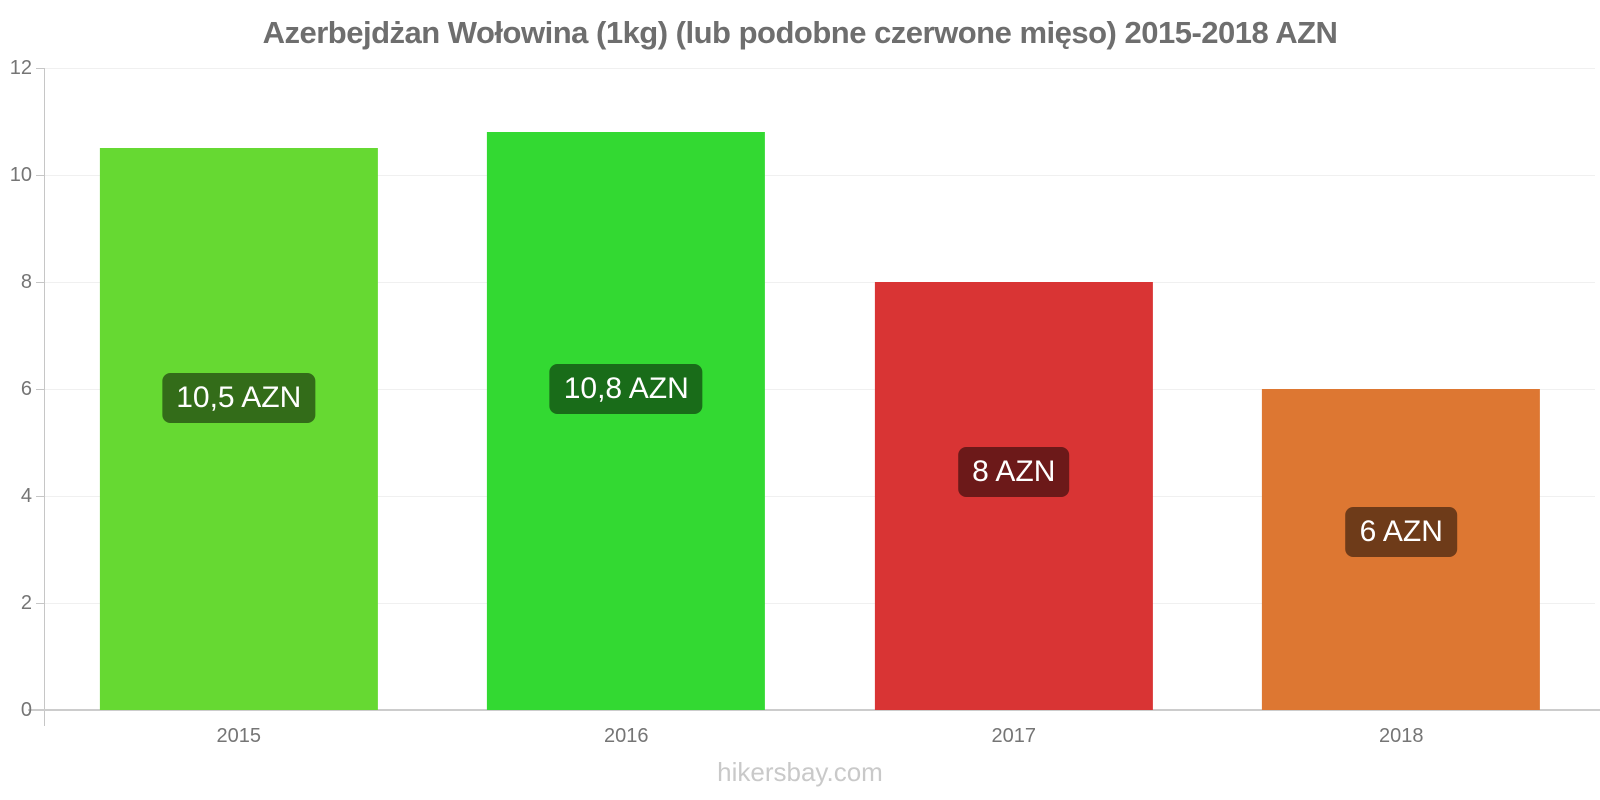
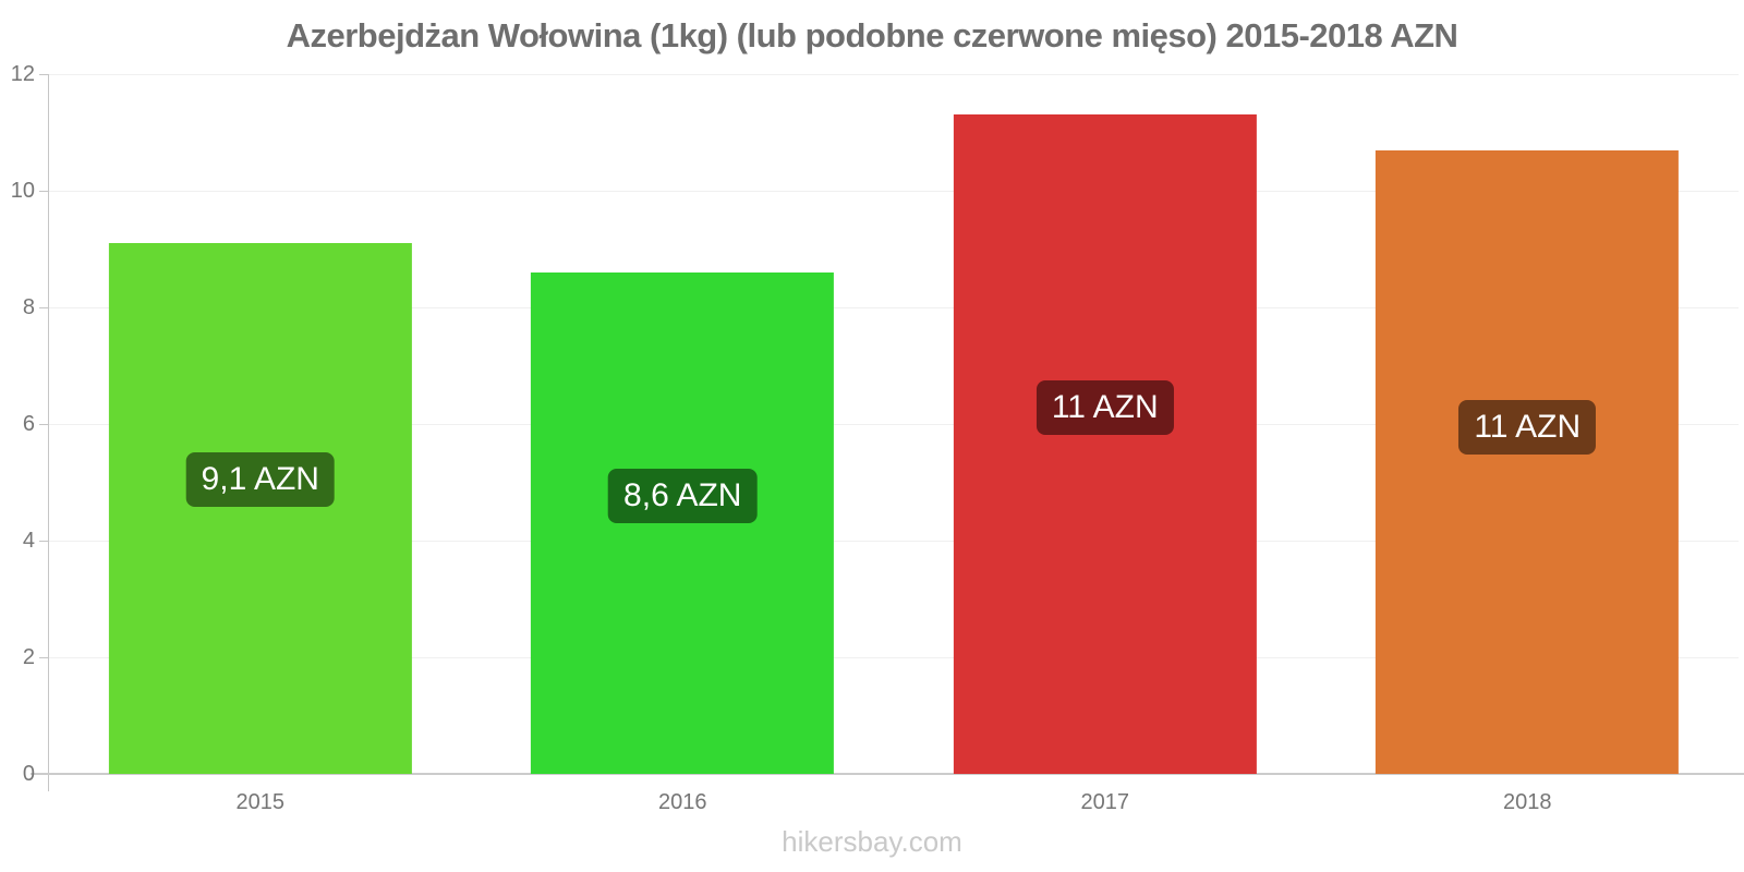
2015: 10,5 -> 9,1
2016: 10,8 -> 8,6
2017: 8 -> 11
2018: 6 -> 11
